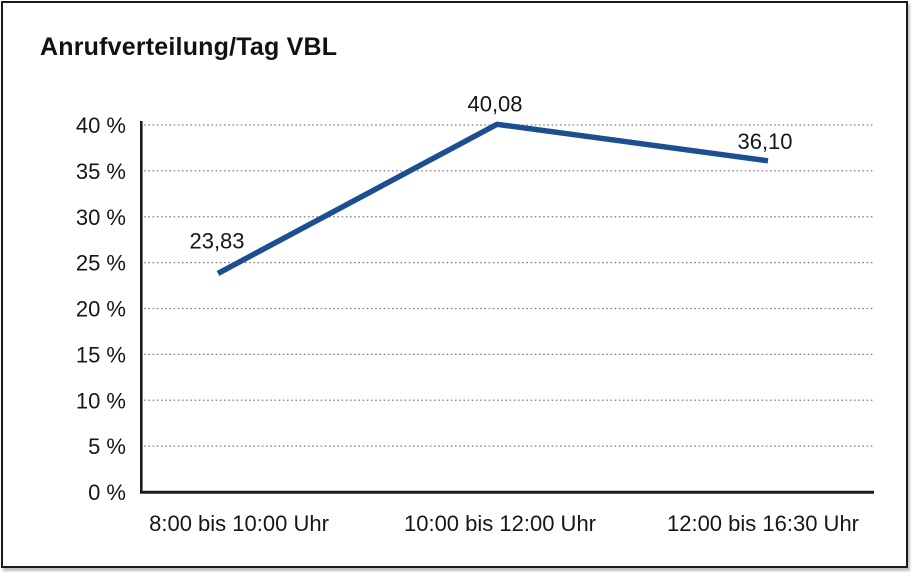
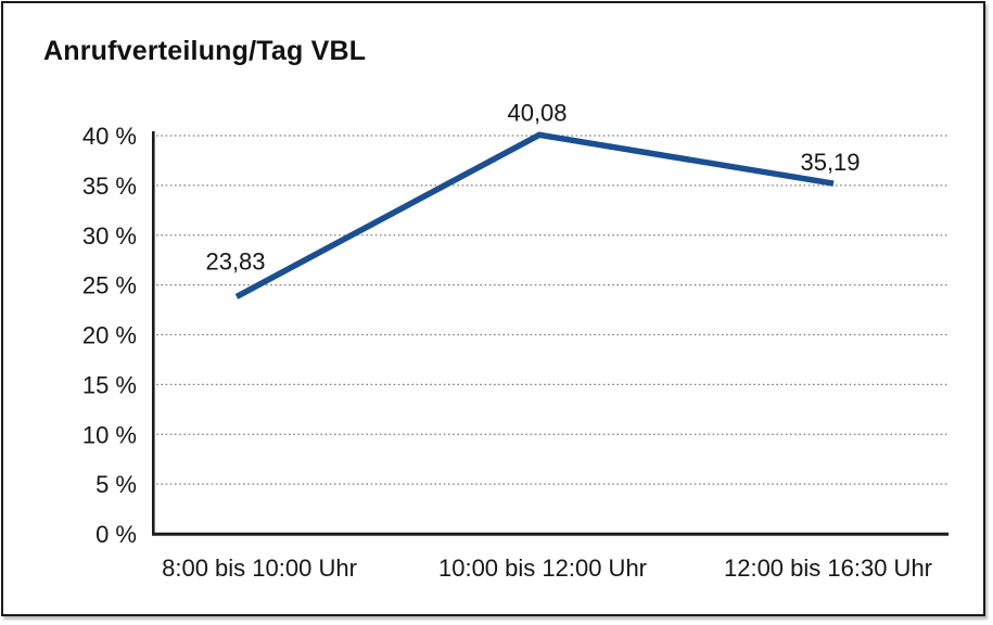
12:00 bis 16:30 Uhr: 36,10 -> 35,19
